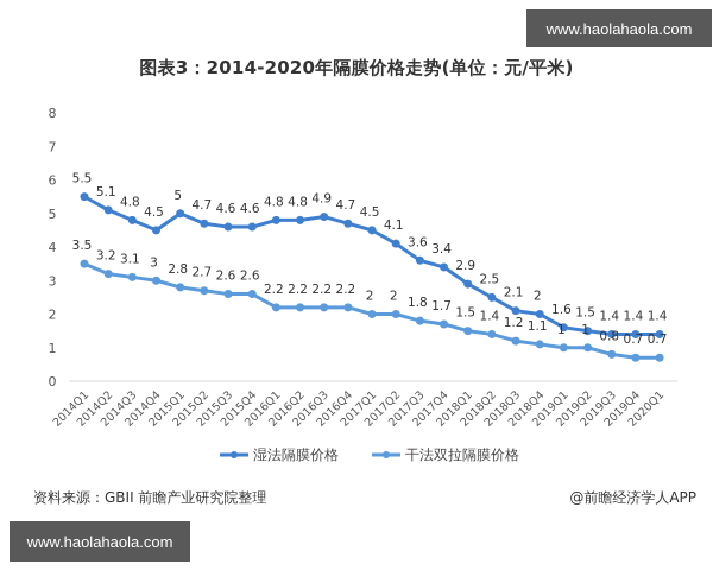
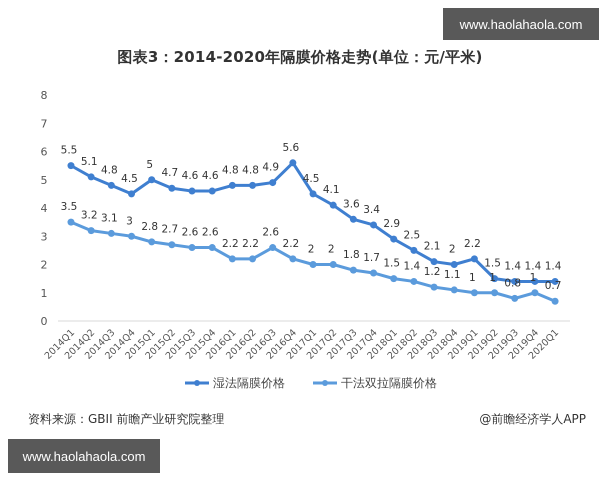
干法双拉隔膜价格/2016Q3: 2.2 -> 2.6
湿法隔膜价格/2016Q4: 4.7 -> 5.6
湿法隔膜价格/2019Q1: 1.6 -> 2.2
干法双拉隔膜价格/2019Q4: 0.7 -> 1
